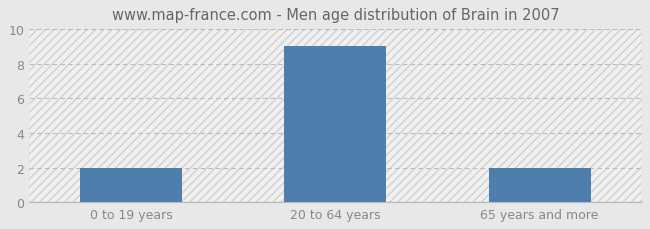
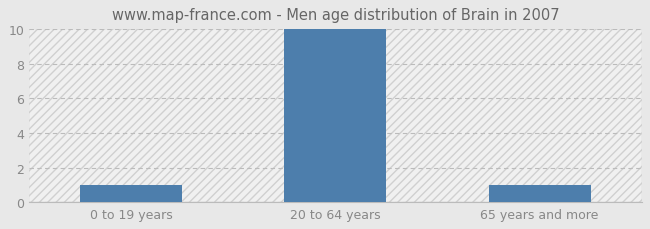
0 to 19 years: 2 -> 1
20 to 64 years: 9 -> 10
65 years and more: 2 -> 1
